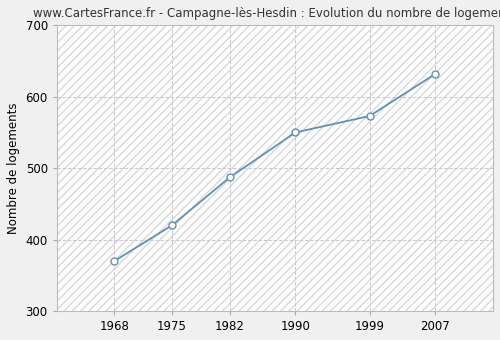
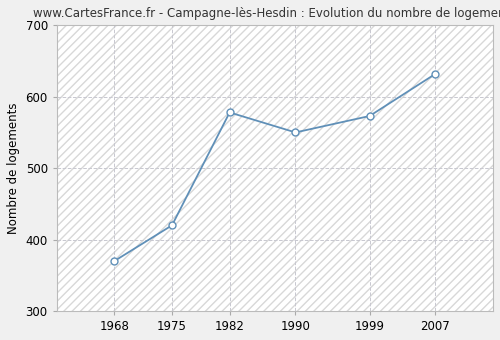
1982: 487 -> 578
